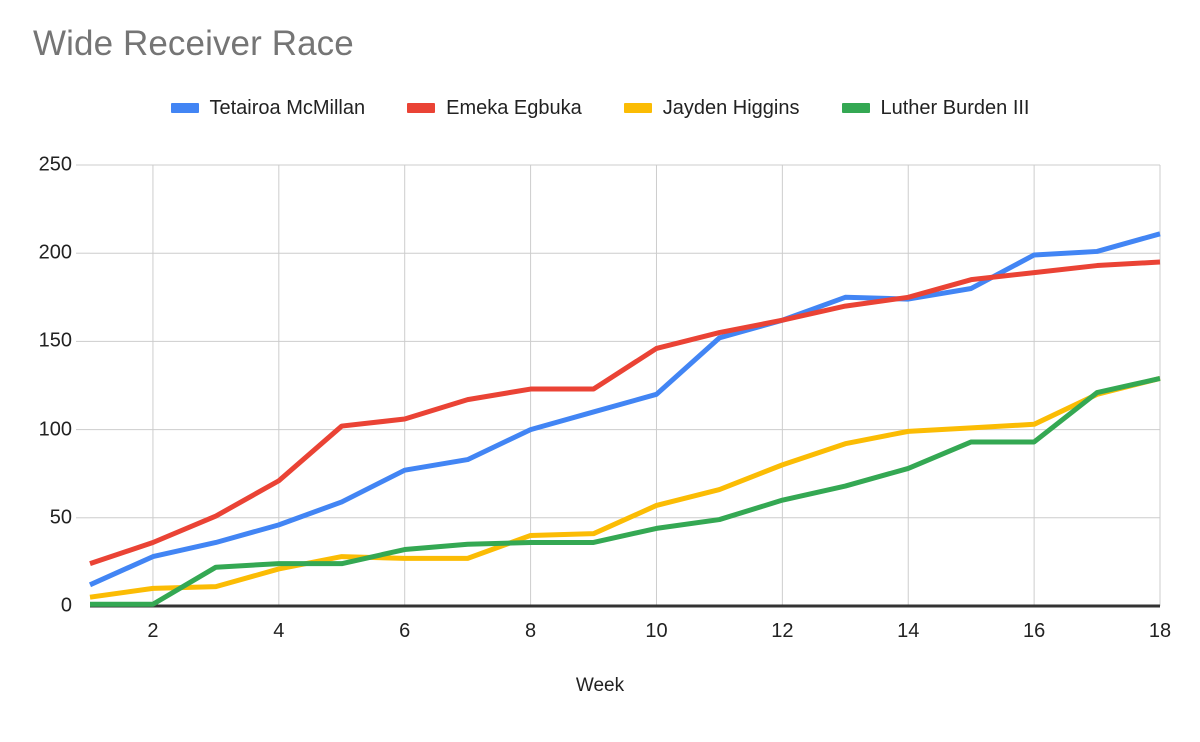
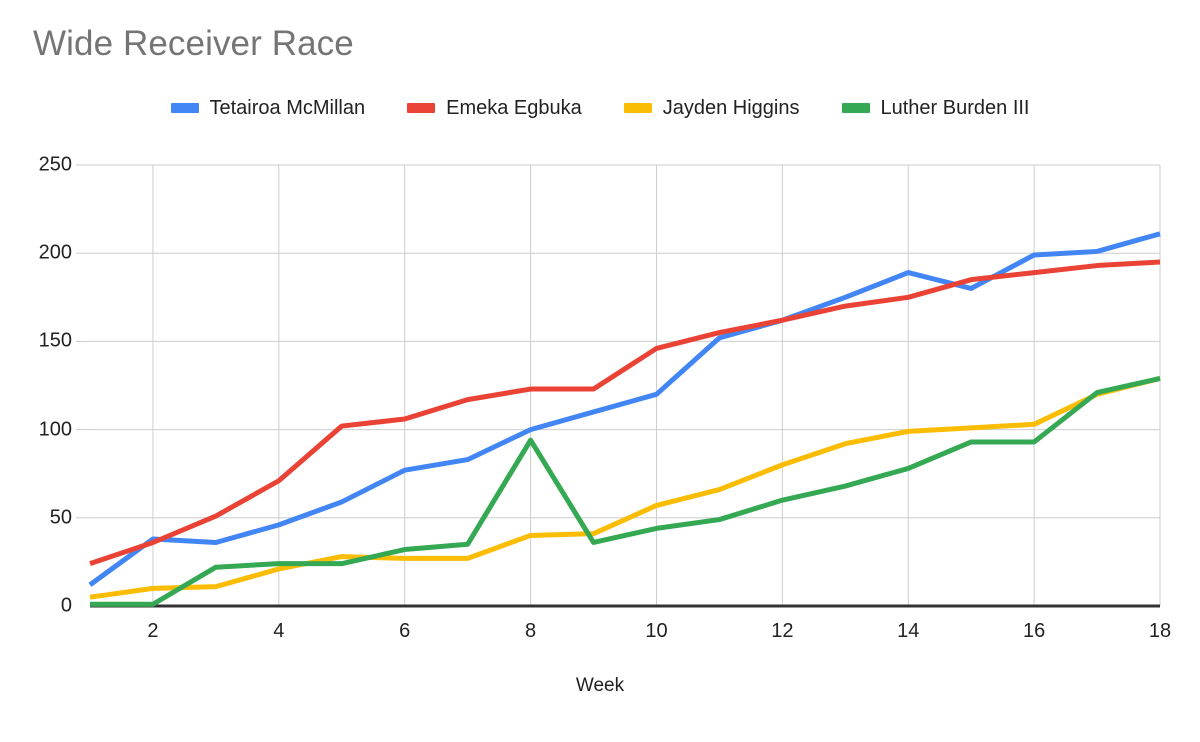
Tetairoa McMillan/2: 28 -> 38
Luther Burden III/8: 36 -> 94
Tetairoa McMillan/14: 174 -> 189
